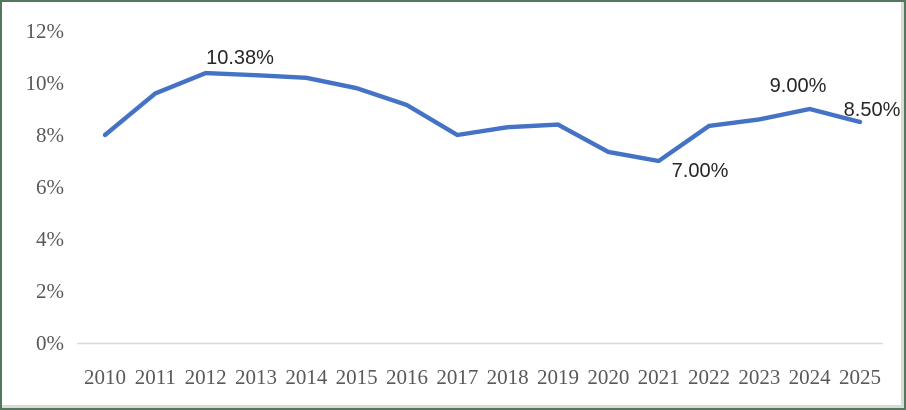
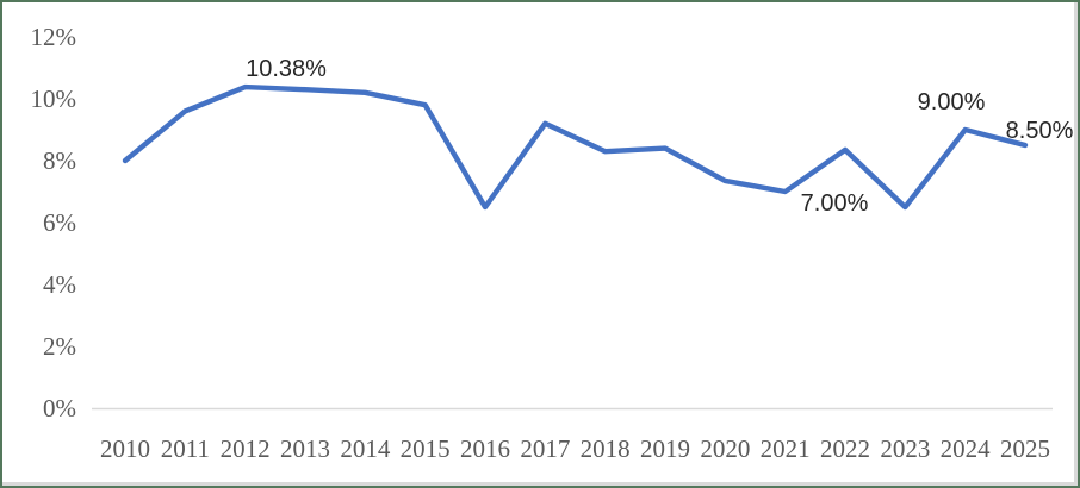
2016: 9.2% -> 6.5%
2017: 8.0% -> 9.2%
2023: 8.6% -> 6.5%
